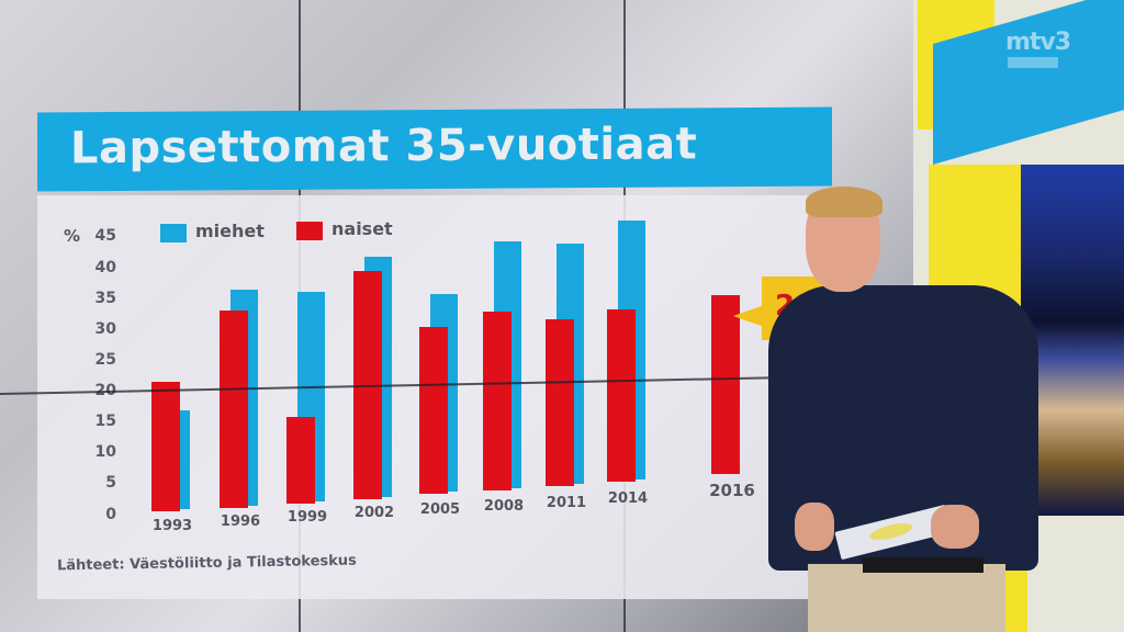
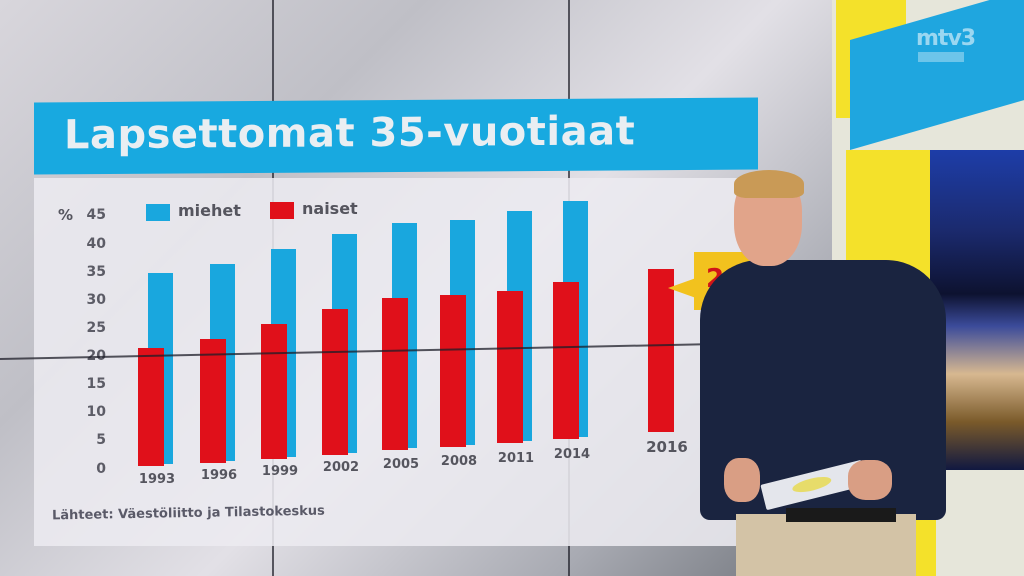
miehet/1993: 16 -> 34
naiset/1996: 32 -> 22
miehet/1999: 34 -> 37
naiset/1999: 14 -> 24
naiset/2002: 37 -> 26
miehet/2005: 32 -> 40
naiset/2008: 29 -> 27
miehet/2011: 39 -> 41
